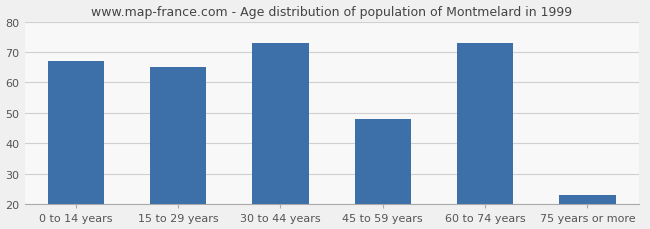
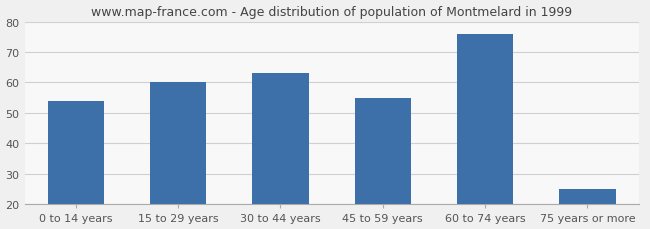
0 to 14 years: 67 -> 54
15 to 29 years: 65 -> 60
30 to 44 years: 73 -> 63
45 to 59 years: 48 -> 55
60 to 74 years: 73 -> 76
75 years or more: 23 -> 25
